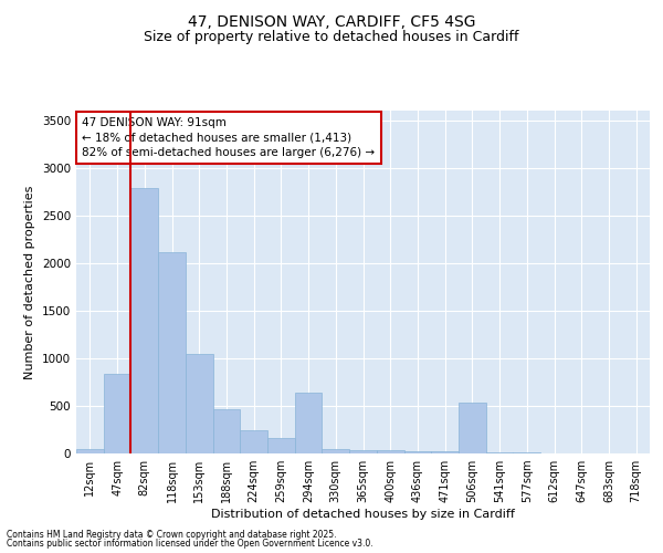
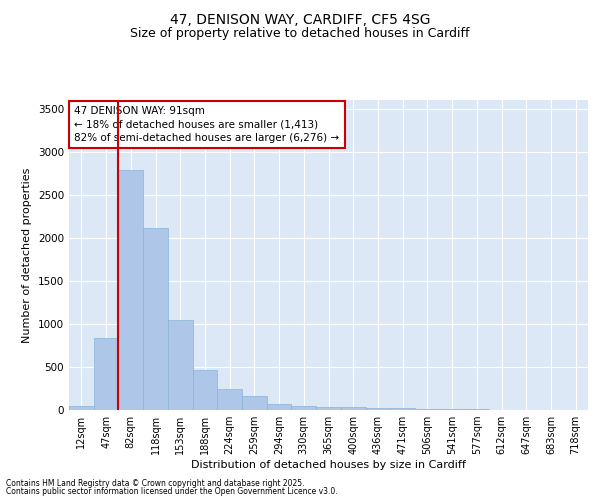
294sqm: 640 -> 70
506sqm: 540 -> 20
